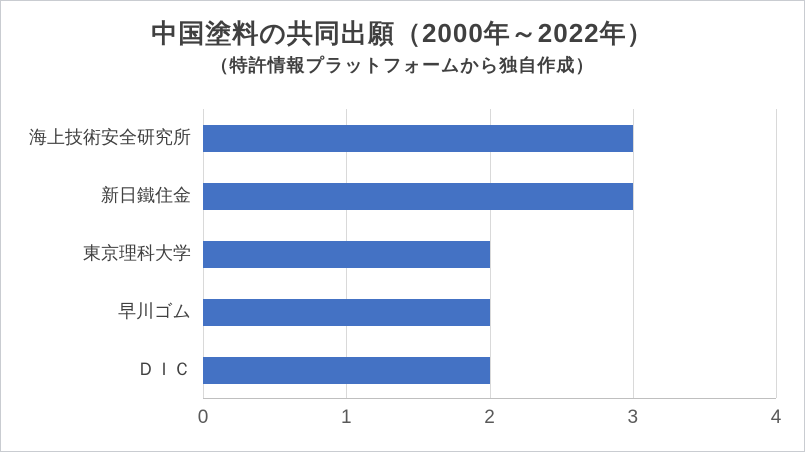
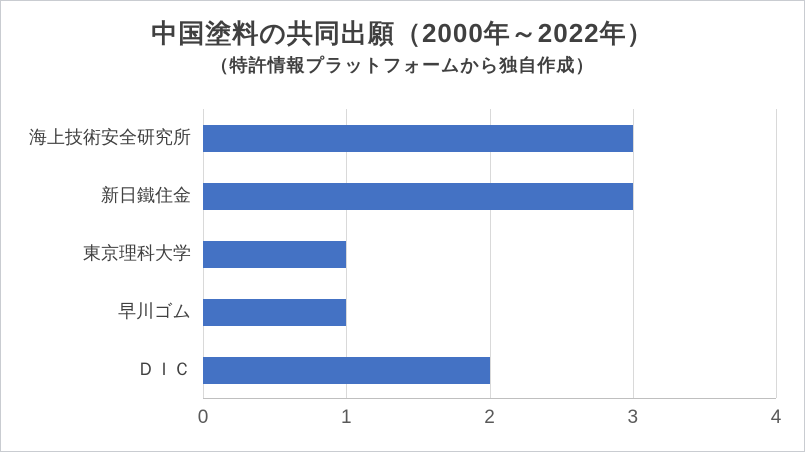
東京理科大学: 2 -> 1
早川ゴム: 2 -> 1
